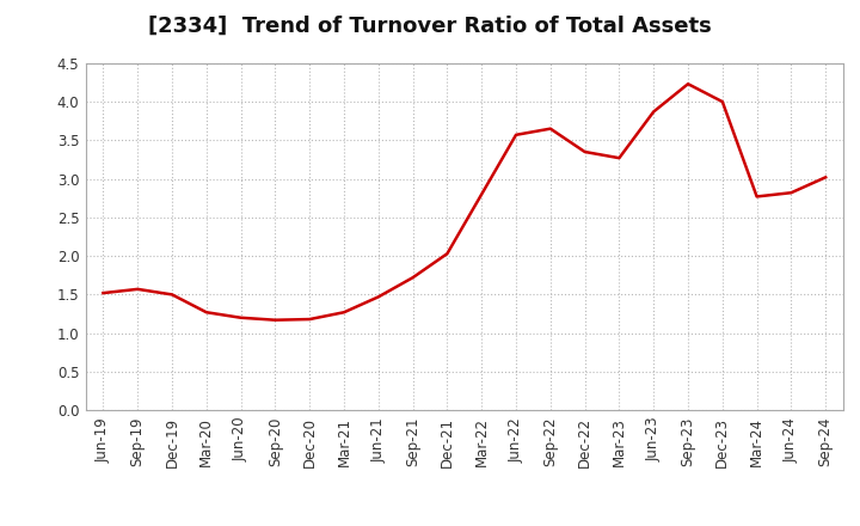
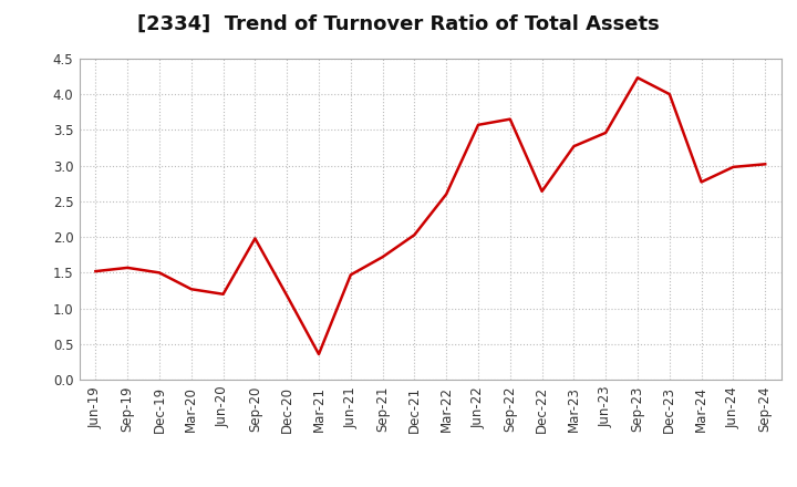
Sep-20: 1.17 -> 1.98
Mar-21: 1.27 -> 0.36
Mar-22: 2.80 -> 2.60
Dec-22: 3.35 -> 2.64
Jun-23: 3.87 -> 3.46
Jun-24: 2.82 -> 2.98
